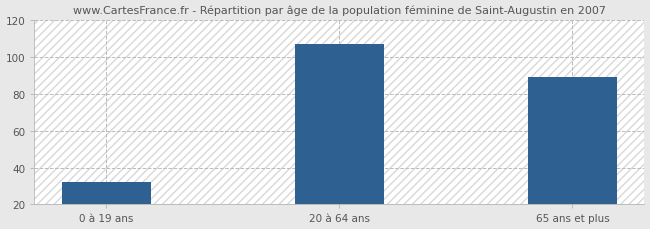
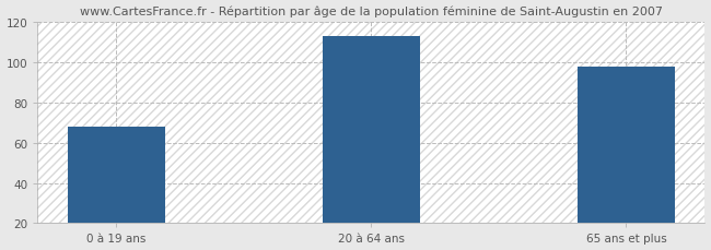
0 à 19 ans: 32 -> 68
20 à 64 ans: 107 -> 113
65 ans et plus: 89 -> 98
